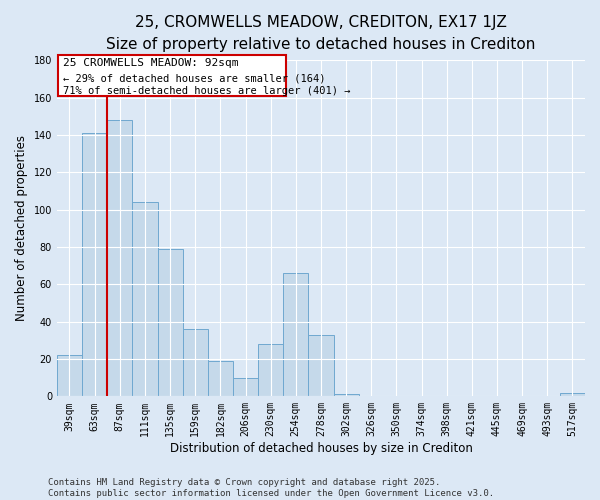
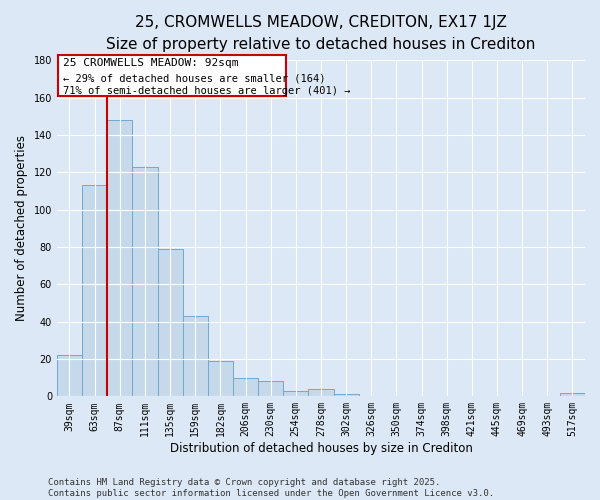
63sqm: 141 -> 113
111sqm: 104 -> 123
159sqm: 36 -> 43
230sqm: 28 -> 8
254sqm: 66 -> 3
278sqm: 33 -> 4
